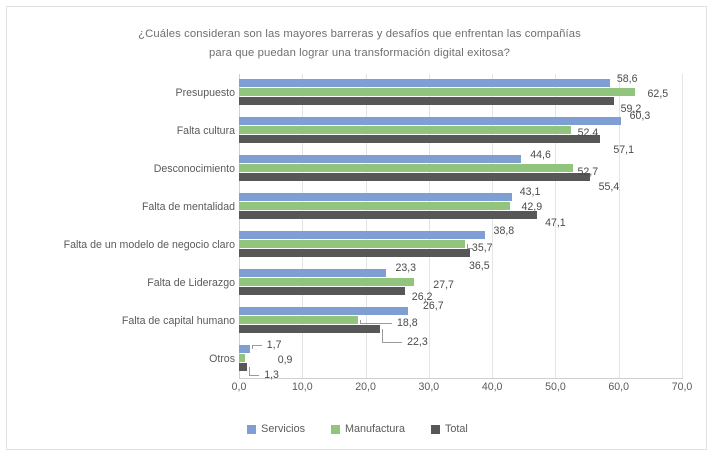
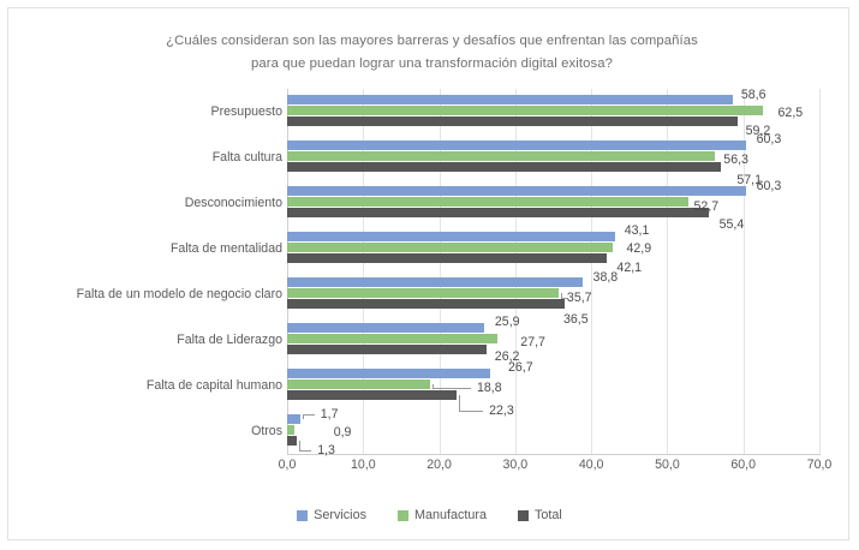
Manufactura/Falta cultura: 52,4 -> 56,3
Servicios/Desconocimiento: 44,6 -> 60,3
Total/Falta de mentalidad: 47,1 -> 42,1
Servicios/Falta de Liderazgo: 23,3 -> 25,9
